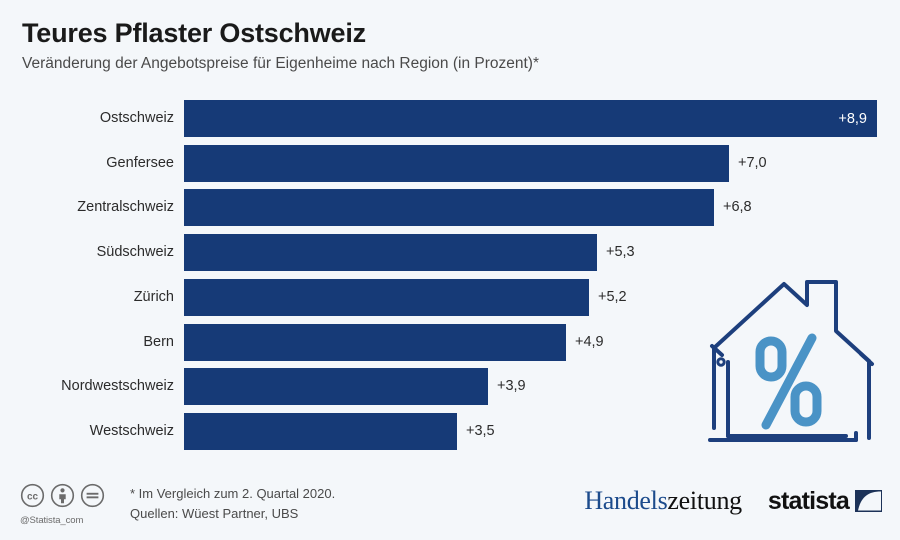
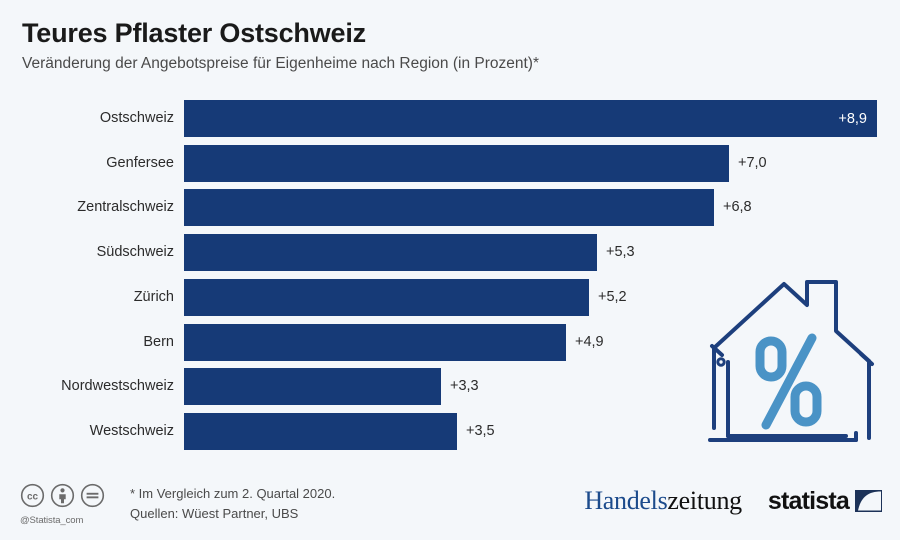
Nordwestschweiz: +3,9 -> +3,3
